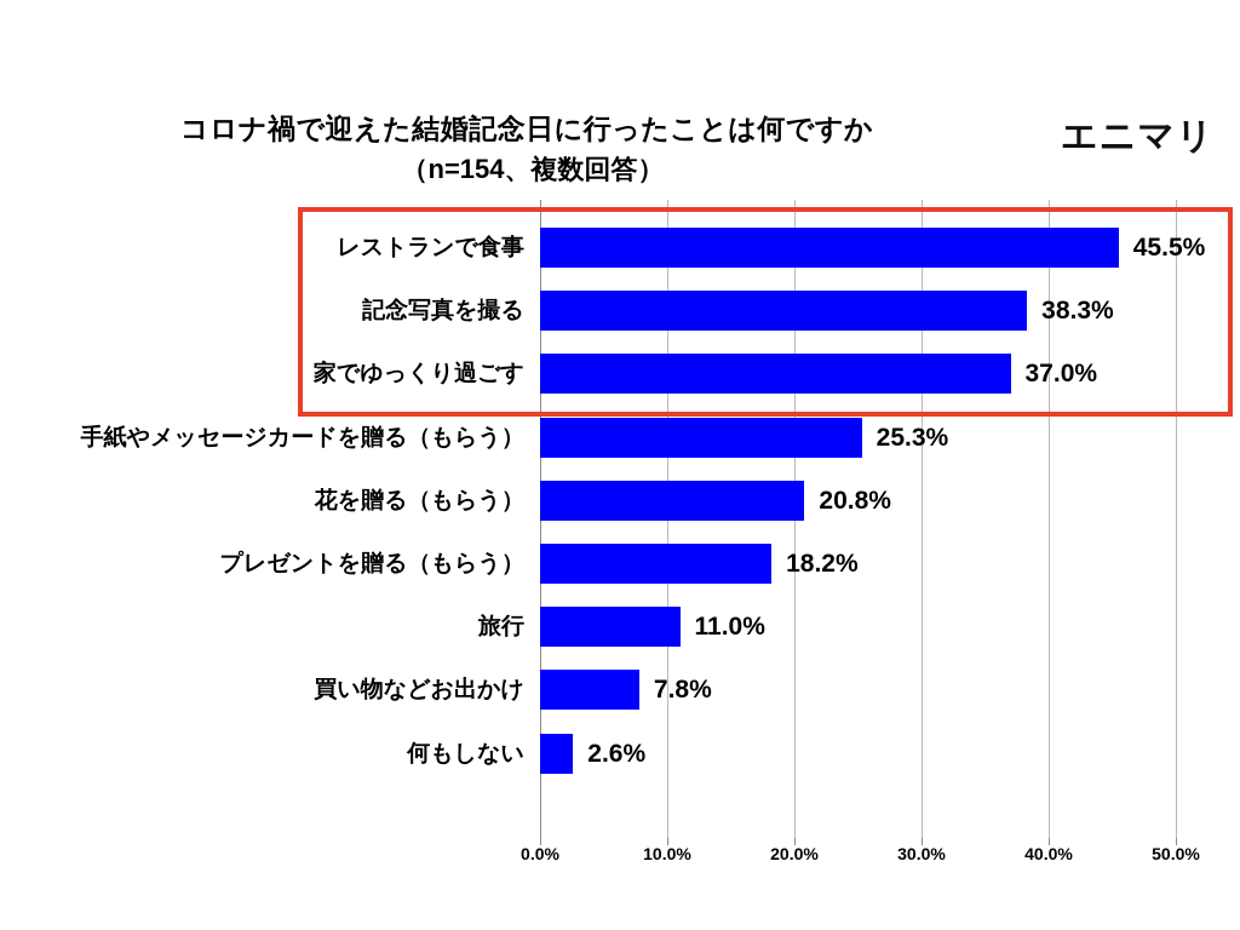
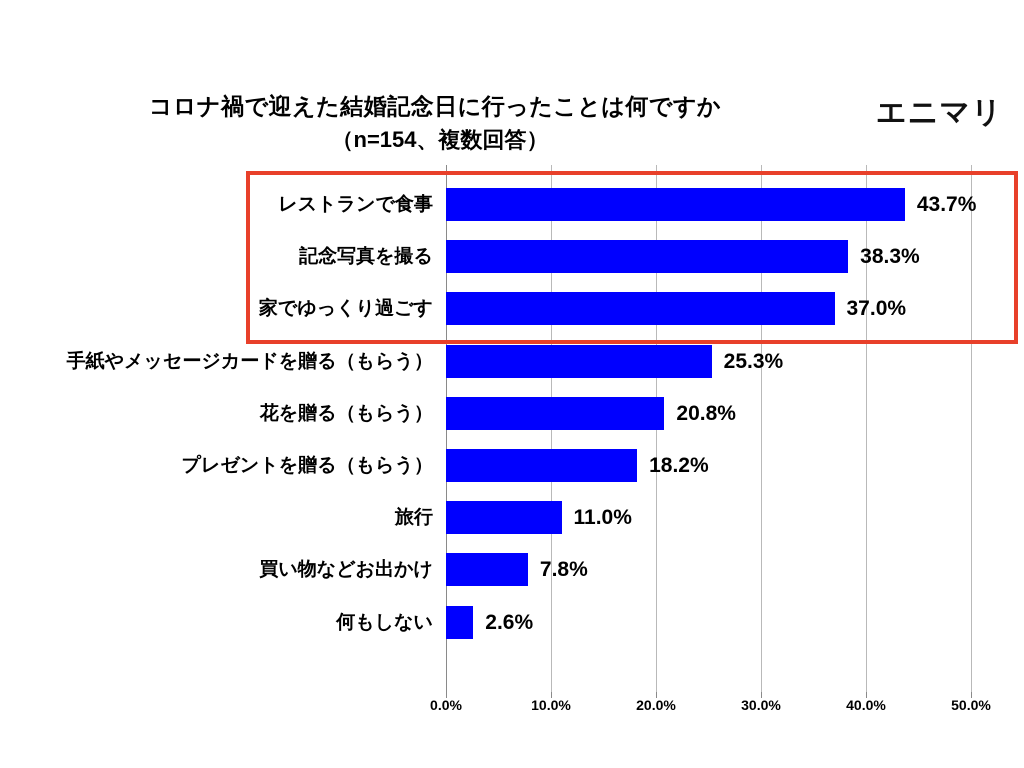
レストランで食事: 45.5% -> 43.7%
